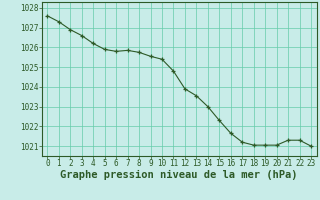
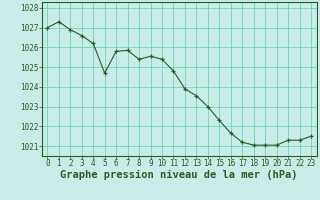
0: 1027.6 -> 1027.0
5: 1025.9 -> 1024.7
8: 1025.8 -> 1025.4
23: 1021.0 -> 1021.5
